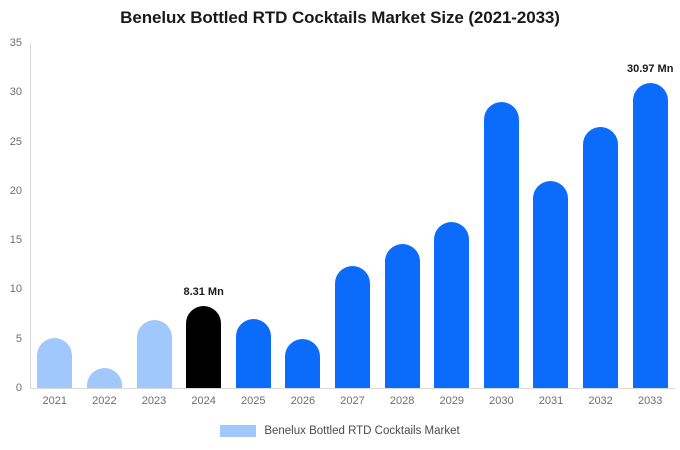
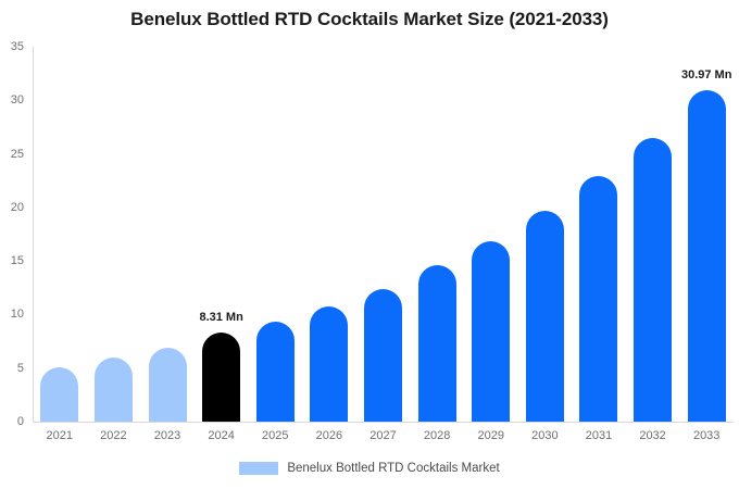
2022: 2 -> 6
2025: 7 -> 9
2026: 5 -> 11
2030: 29 -> 20
2031: 21 -> 23
